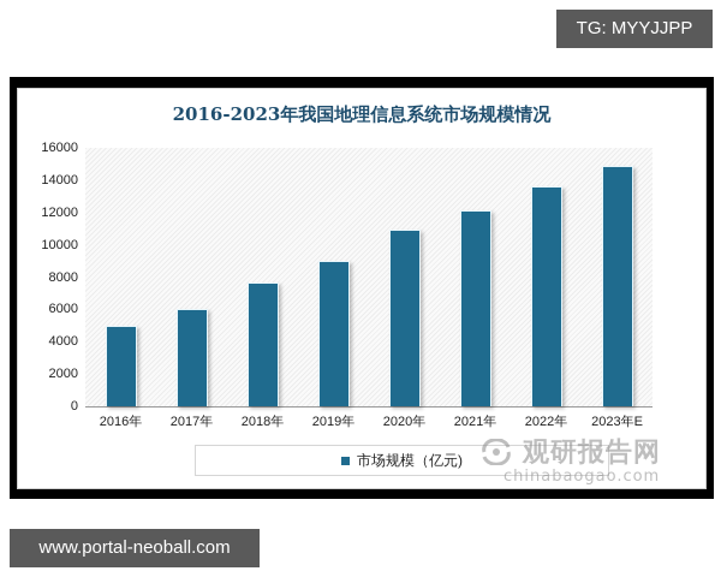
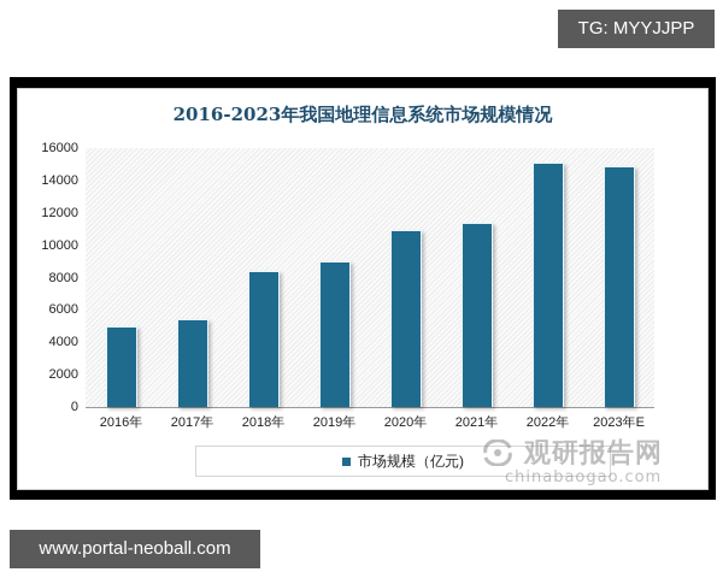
2017年: 6000 -> 5400
2018年: 7600 -> 8400
2021年: 12200 -> 11400
2022年: 13600 -> 15100
